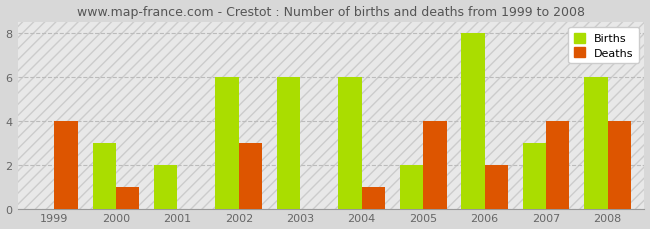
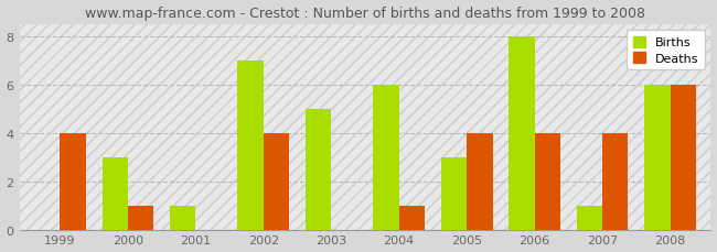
Births/2001: 2 -> 1
Births/2002: 6 -> 7
Deaths/2002: 3 -> 4
Births/2003: 6 -> 5
Births/2005: 2 -> 3
Deaths/2006: 2 -> 4
Births/2007: 3 -> 1
Deaths/2008: 4 -> 6
